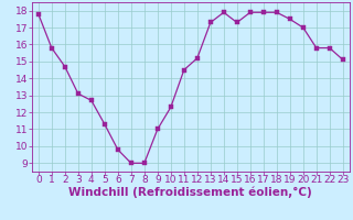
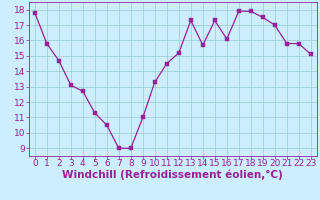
6: 9.8 -> 10.5
10: 12.3 -> 13.3
14: 17.9 -> 15.7
16: 17.9 -> 16.1
